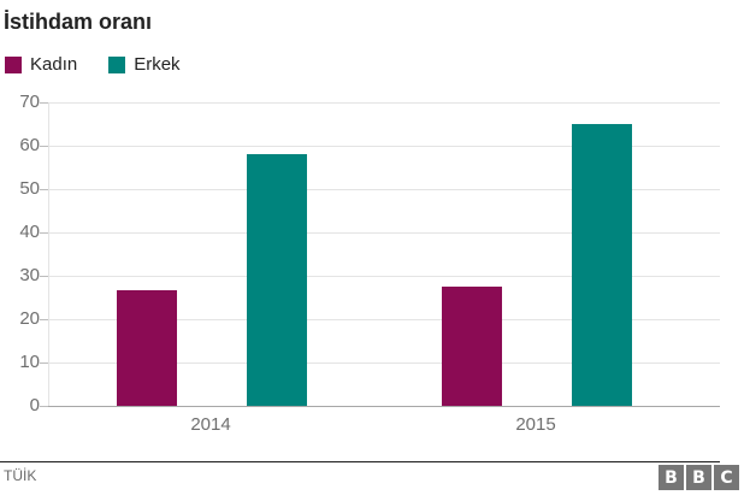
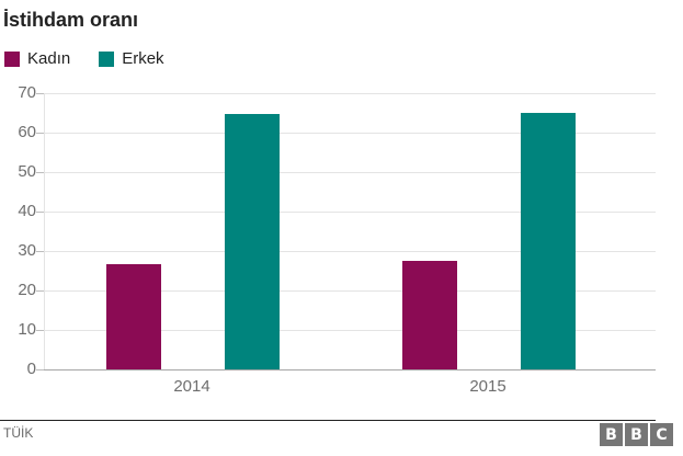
Erkek/2014: 58 -> 65
